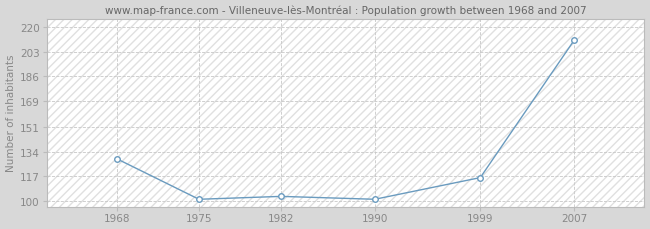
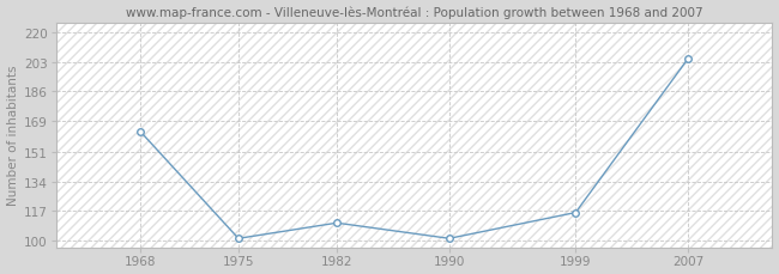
1968: 129 -> 163
1982: 103 -> 110
2007: 211 -> 205
